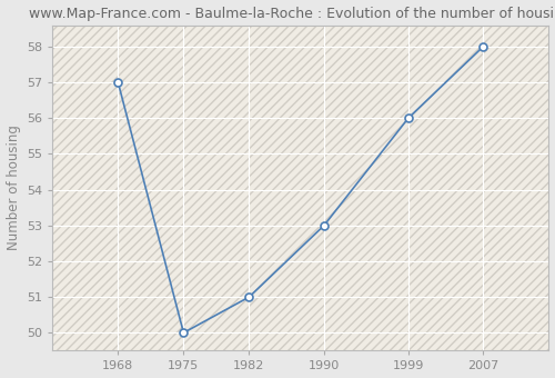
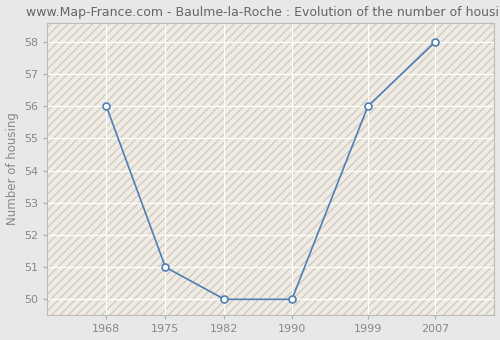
1968: 57 -> 56
1975: 50 -> 51
1982: 51 -> 50
1990: 53 -> 50
